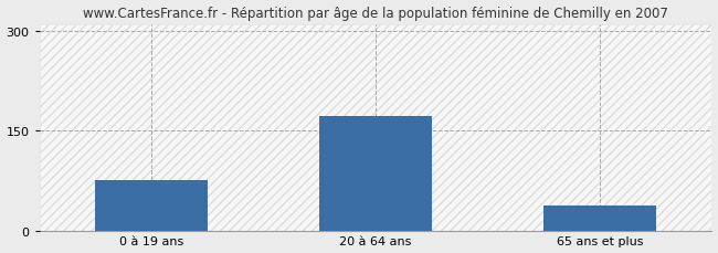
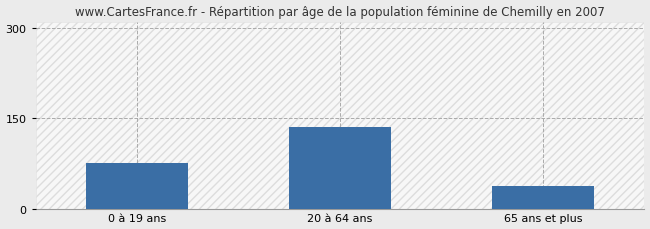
20 à 64 ans: 172 -> 136
